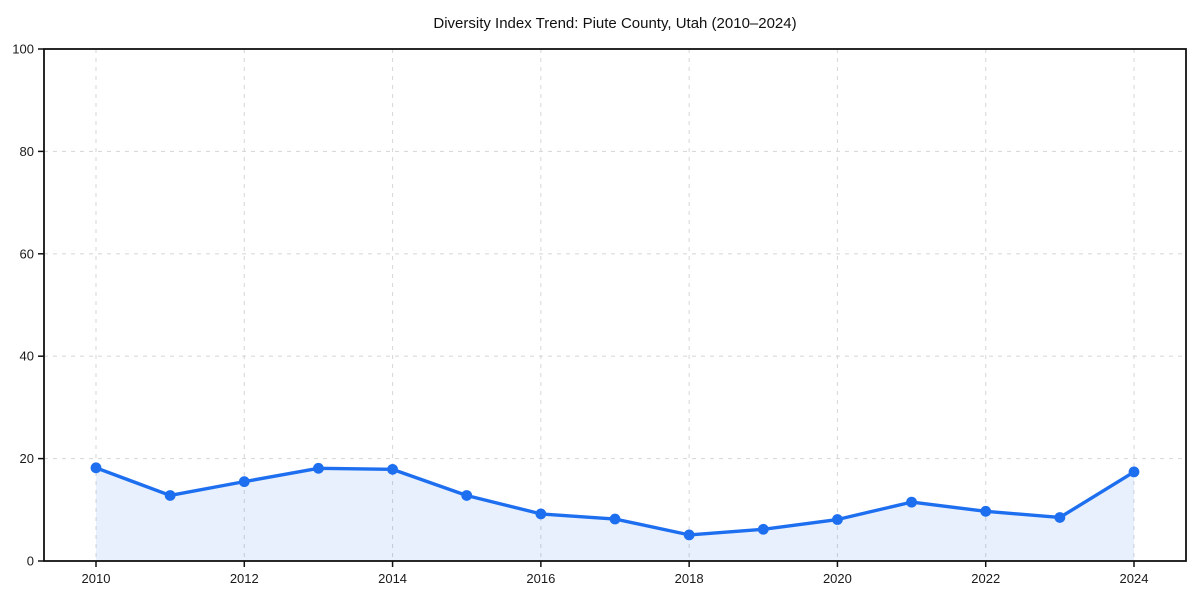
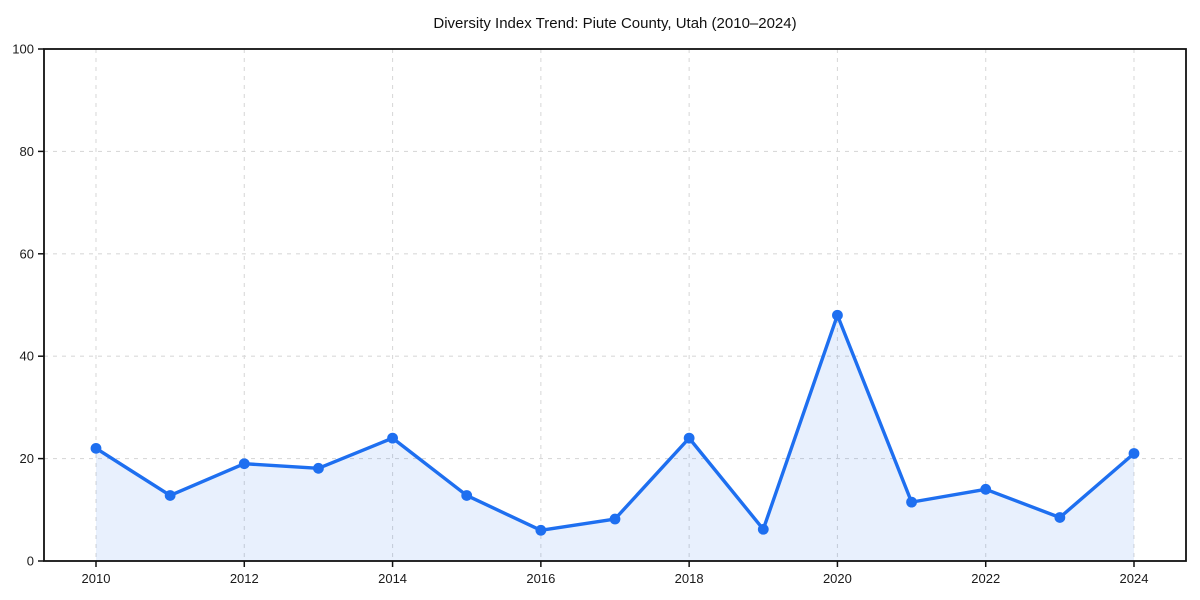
2010: 18 -> 22
2012: 16 -> 19
2014: 18 -> 24
2016: 9 -> 6
2018: 5 -> 24
2020: 8 -> 48
2022: 10 -> 14
2024: 17 -> 21
